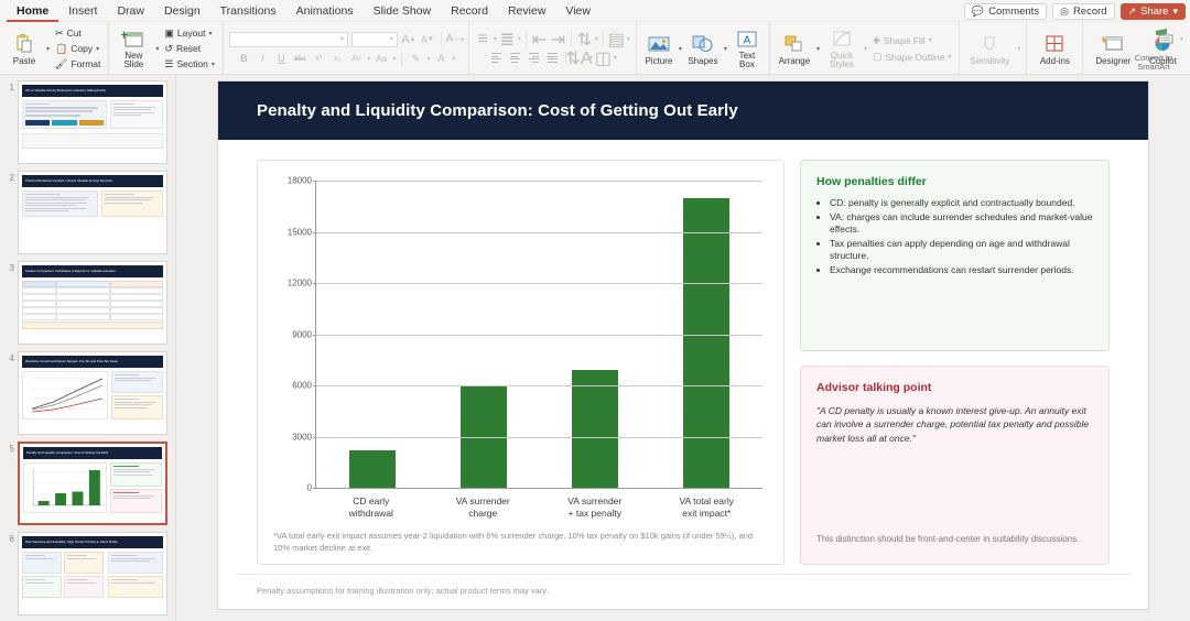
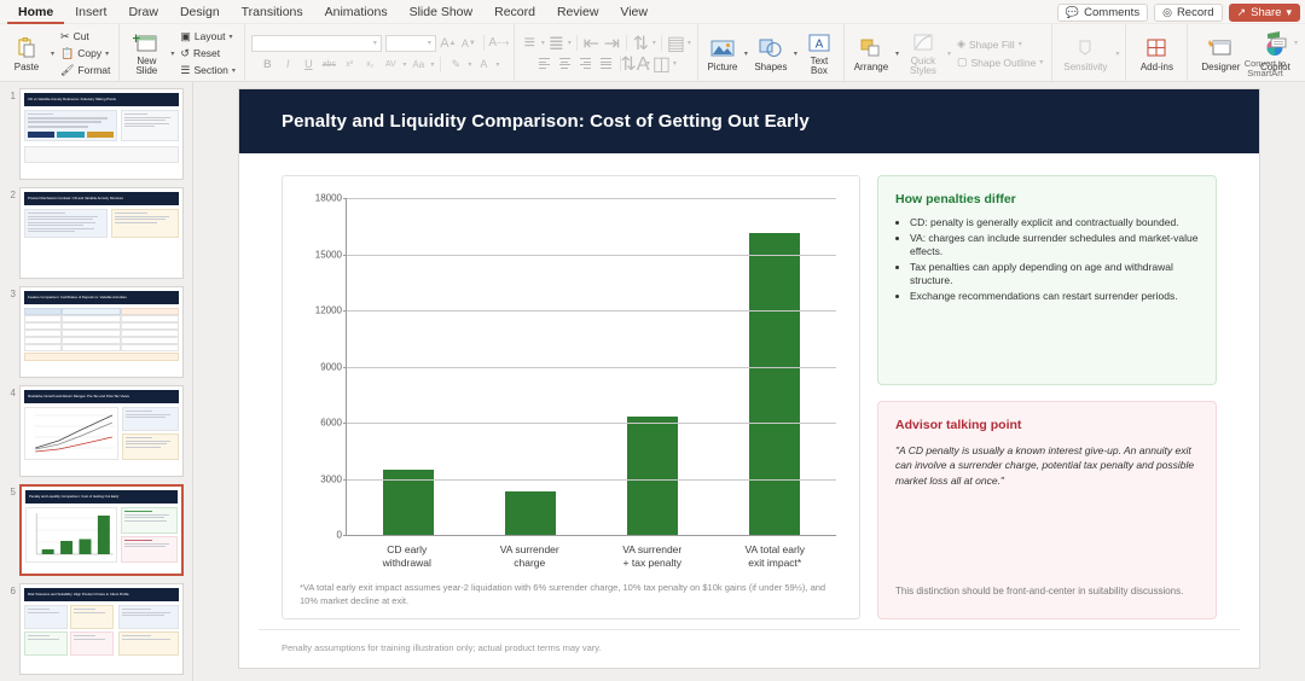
CD early withdrawal: 2200 -> 3500
VA surrender charge: 6000 -> 2300
VA surrender + tax penalty: 6900 -> 6300
VA total early exit impact*: 17000 -> 16100
